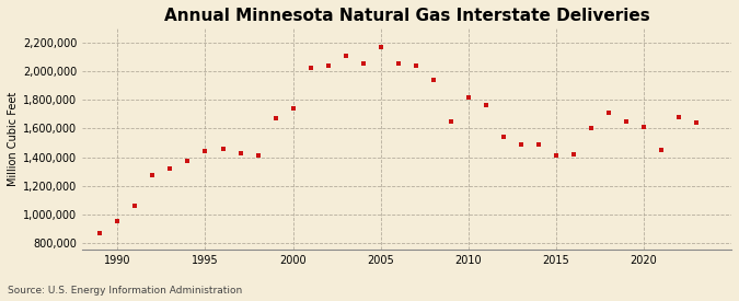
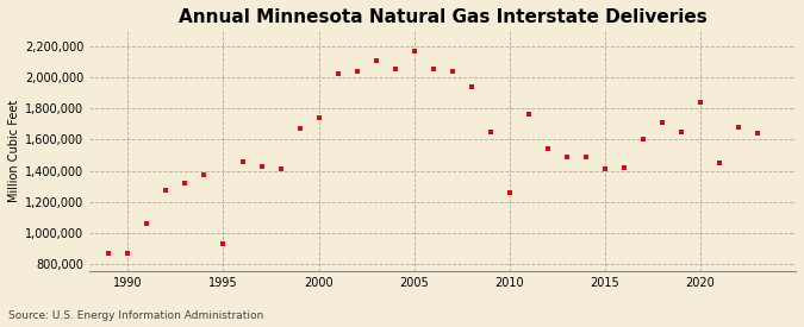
1990: 960,000 -> 870,000
1995: 1,440,000 -> 930,000
2010: 1,820,000 -> 1,260,000
2020: 1,610,000 -> 1,840,000
